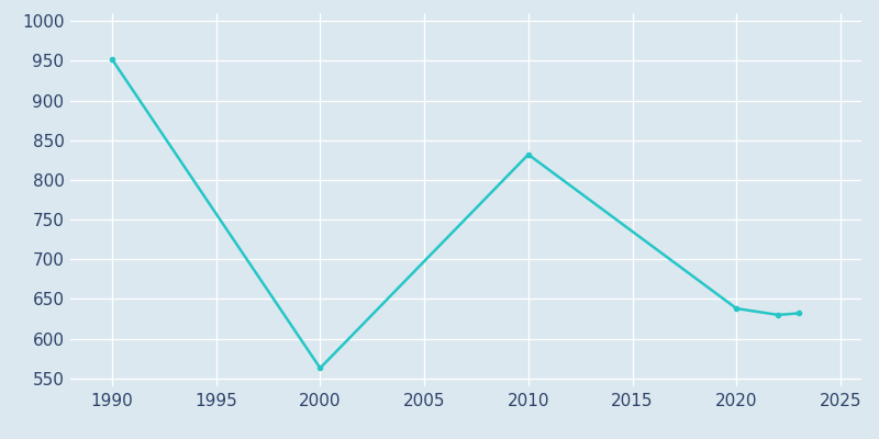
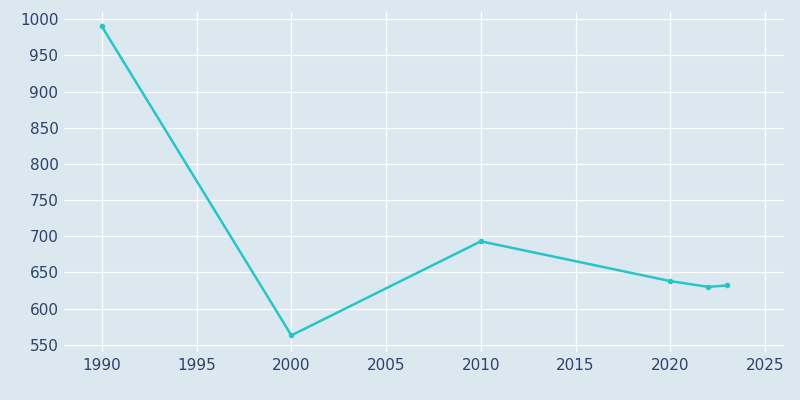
1990: 952 -> 990
2010: 832 -> 693
